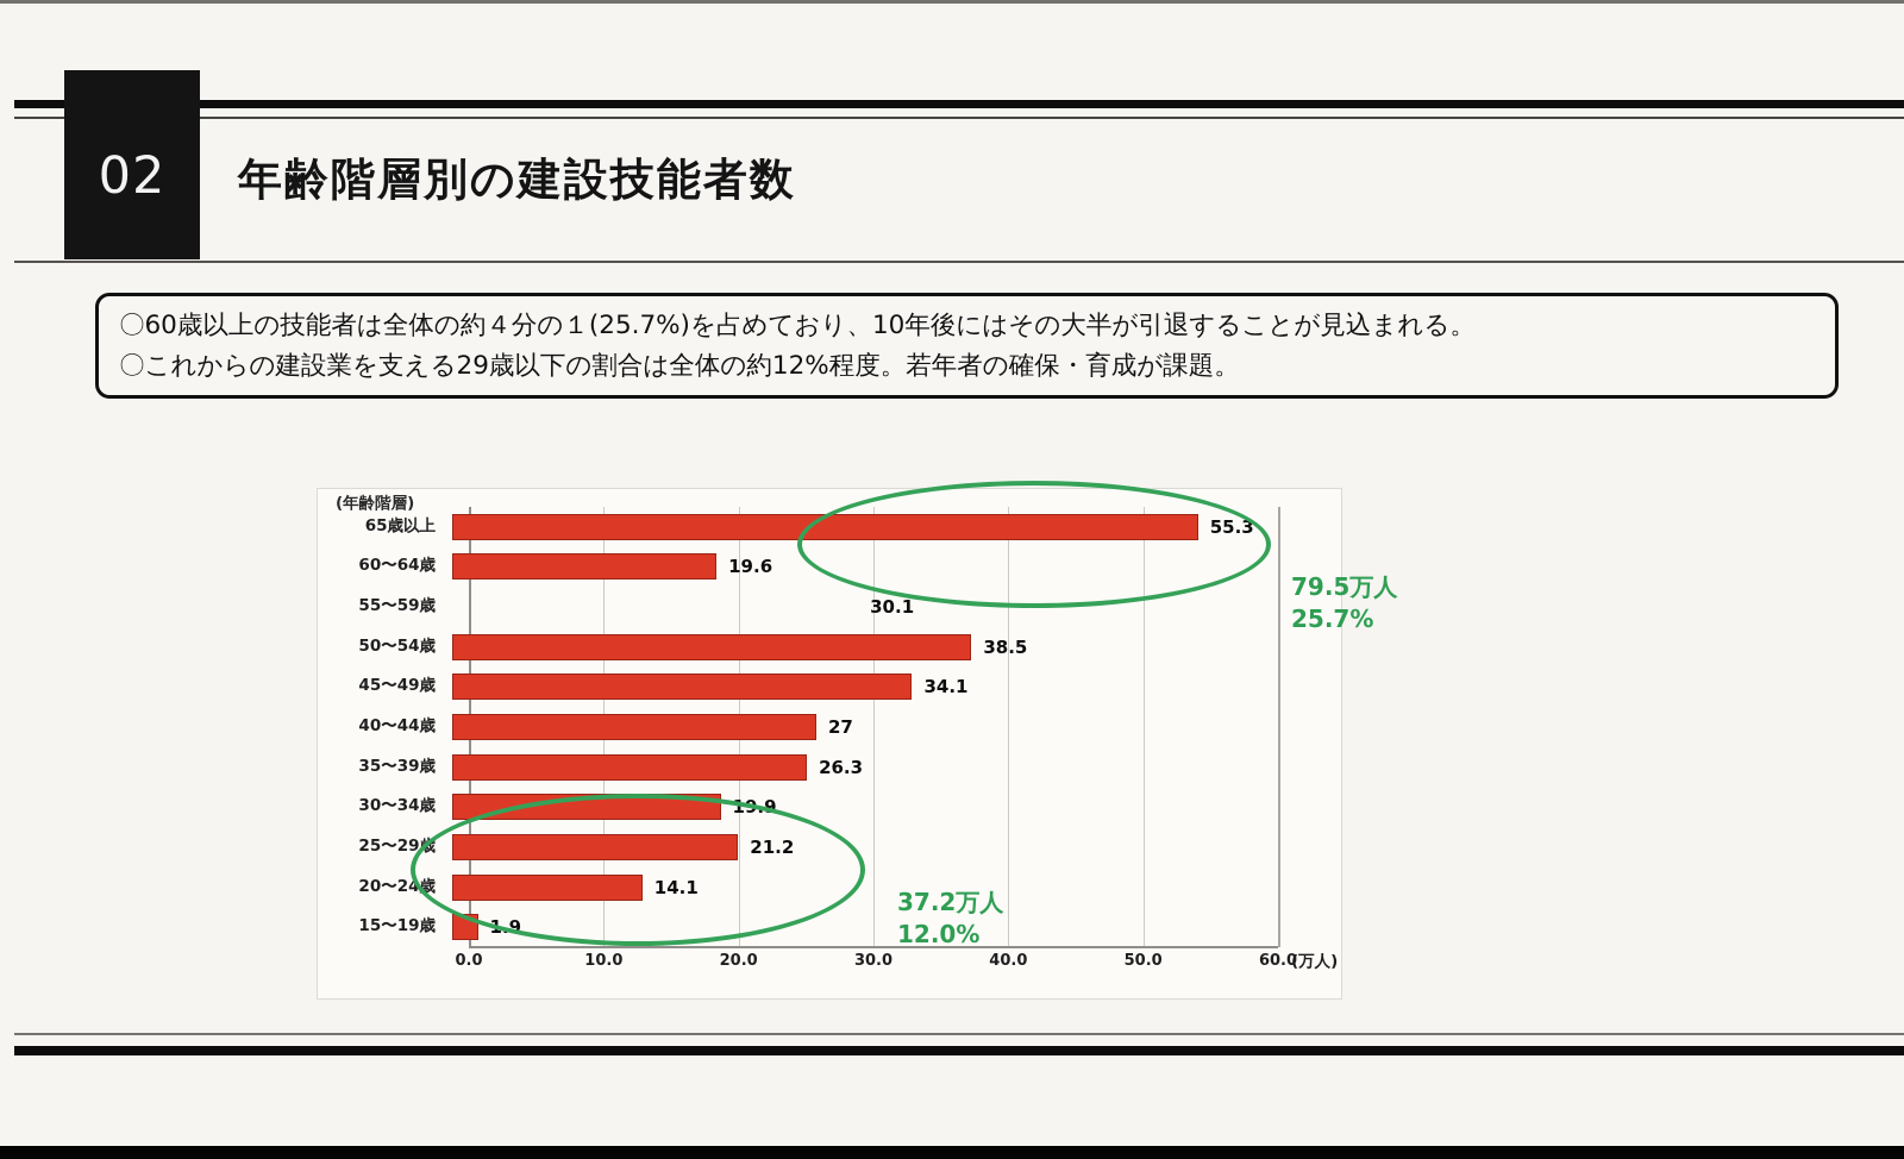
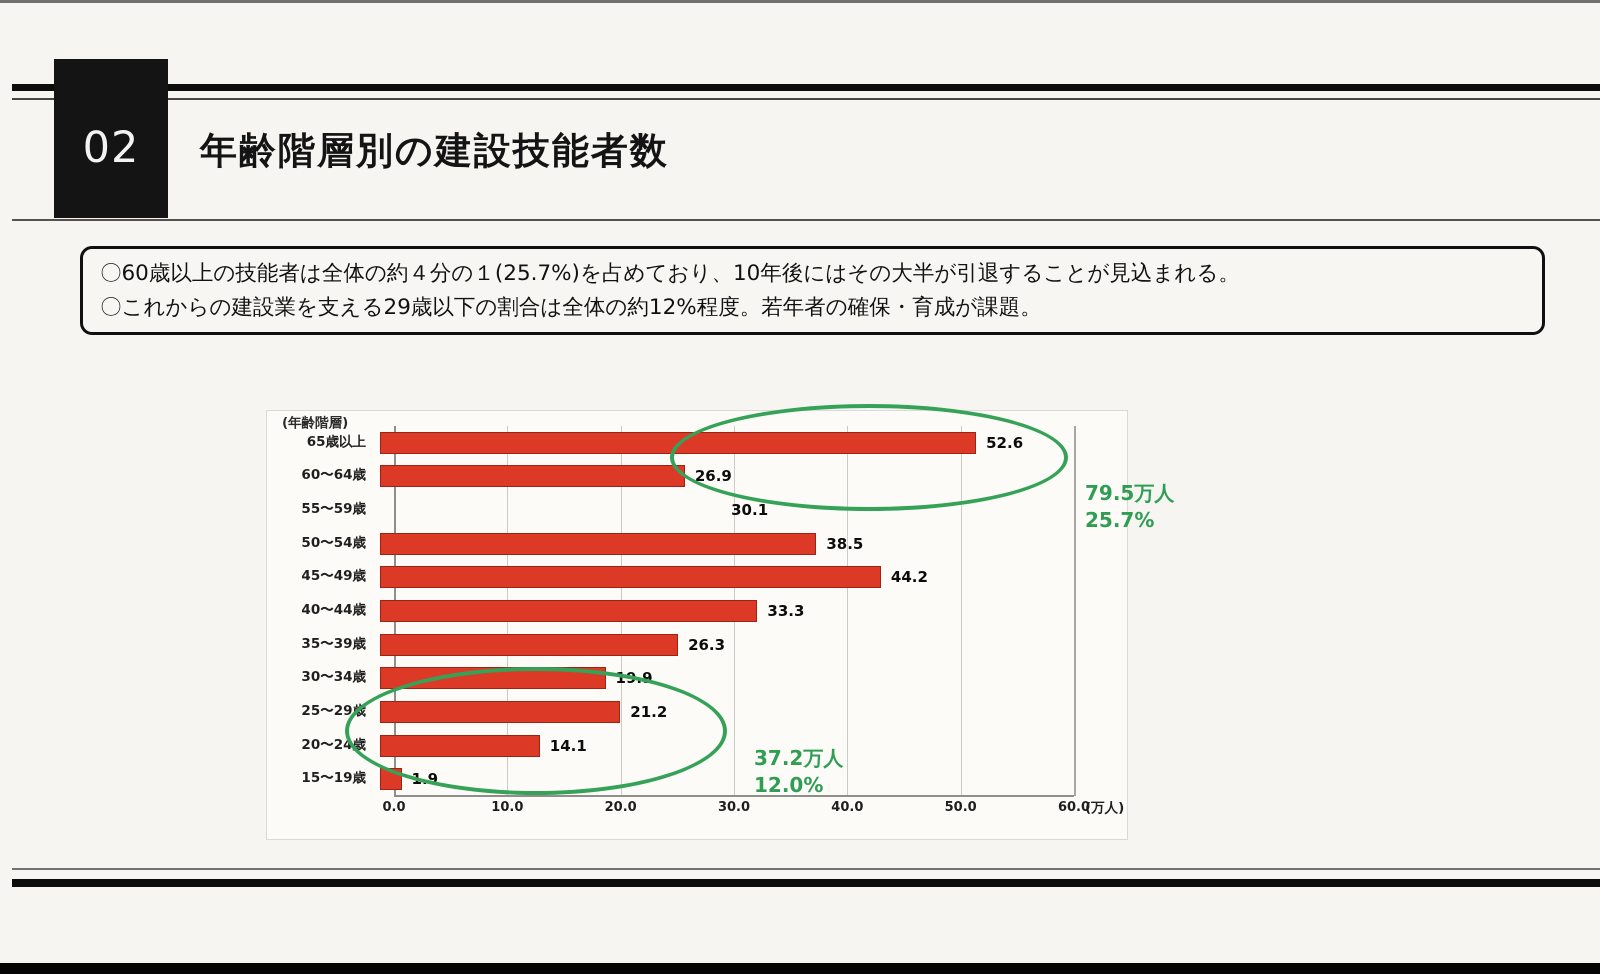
65歳以上: 55.3 -> 52.6
60〜64歳: 19.6 -> 26.9
45〜49歳: 34.1 -> 44.2
40〜44歳: 27 -> 33.3
